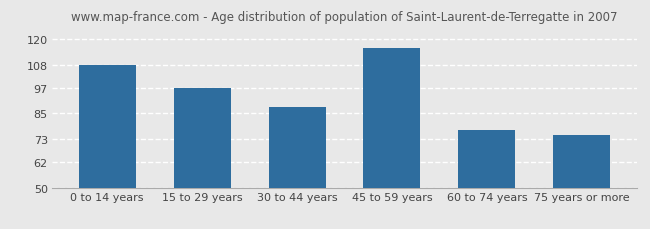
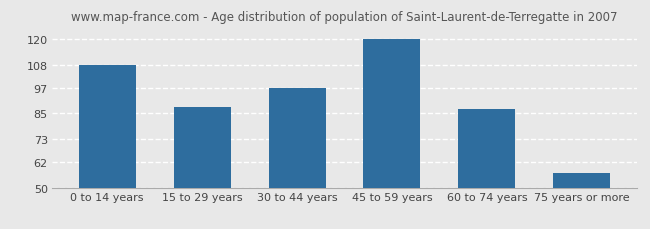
15 to 29 years: 97 -> 88
30 to 44 years: 88 -> 97
45 to 59 years: 116 -> 120
60 to 74 years: 77 -> 87
75 years or more: 75 -> 57
